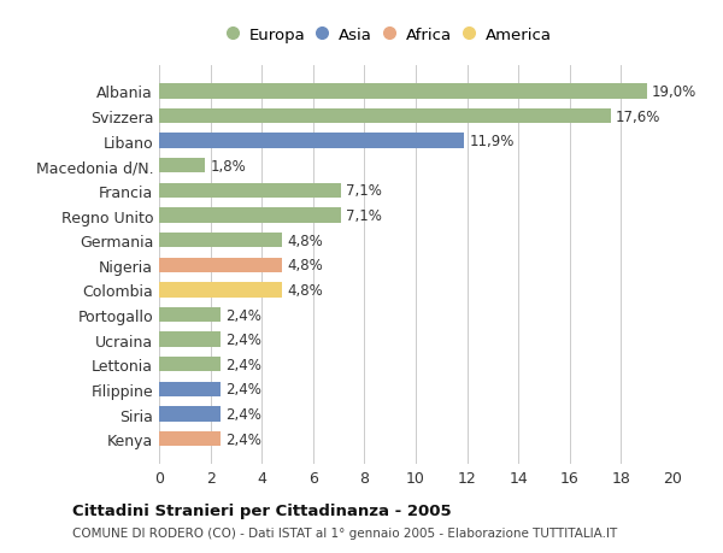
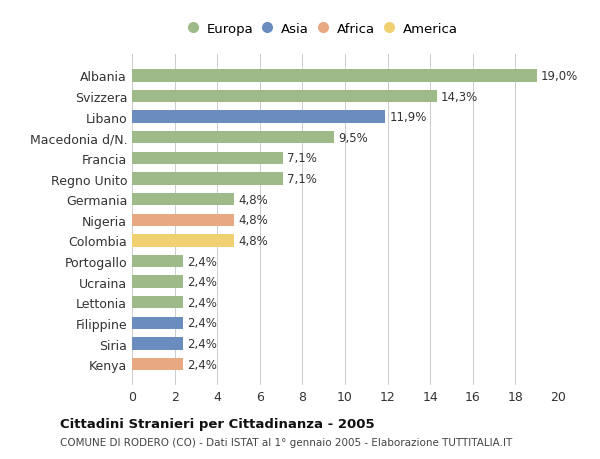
Svizzera: 17,6% -> 14,3%
Macedonia d/N.: 1,8% -> 9,5%
